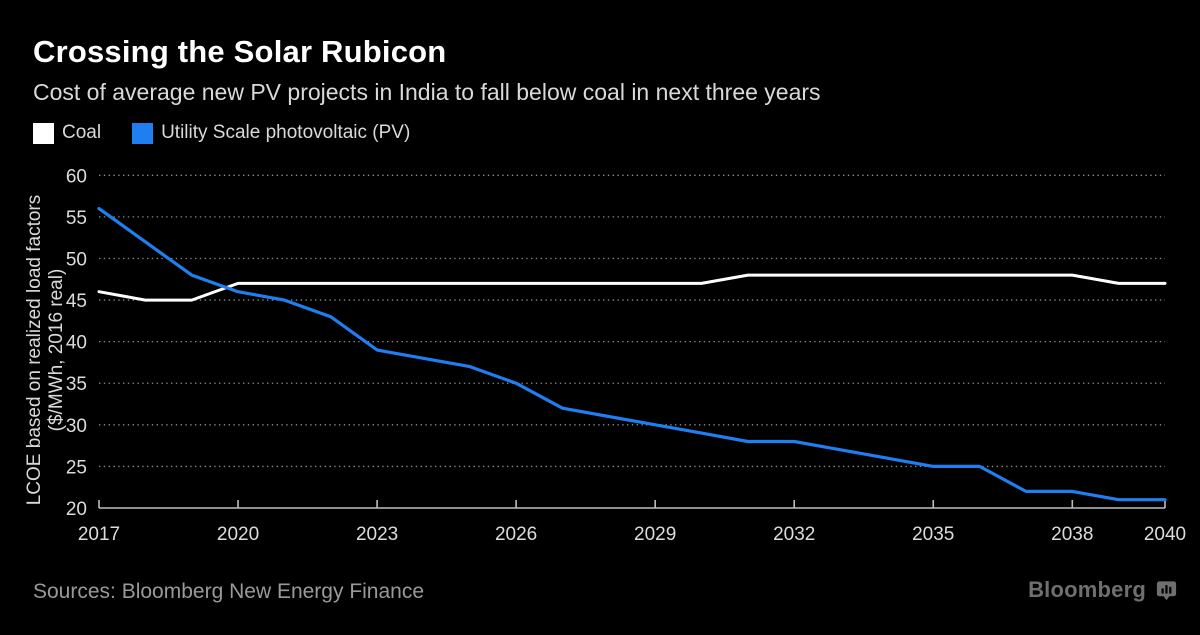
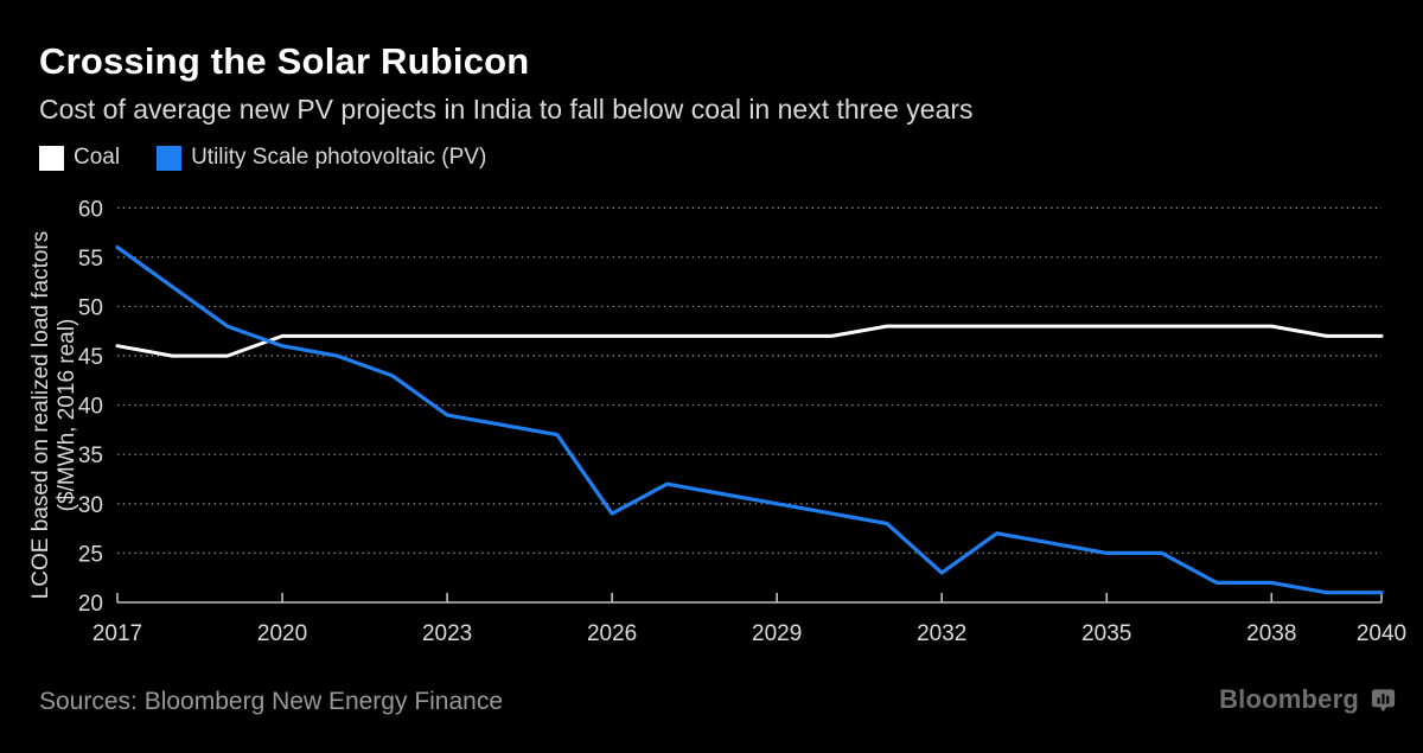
Utility Scale photovoltaic (PV)/2026: 35 -> 29
Utility Scale photovoltaic (PV)/2032: 28 -> 23
